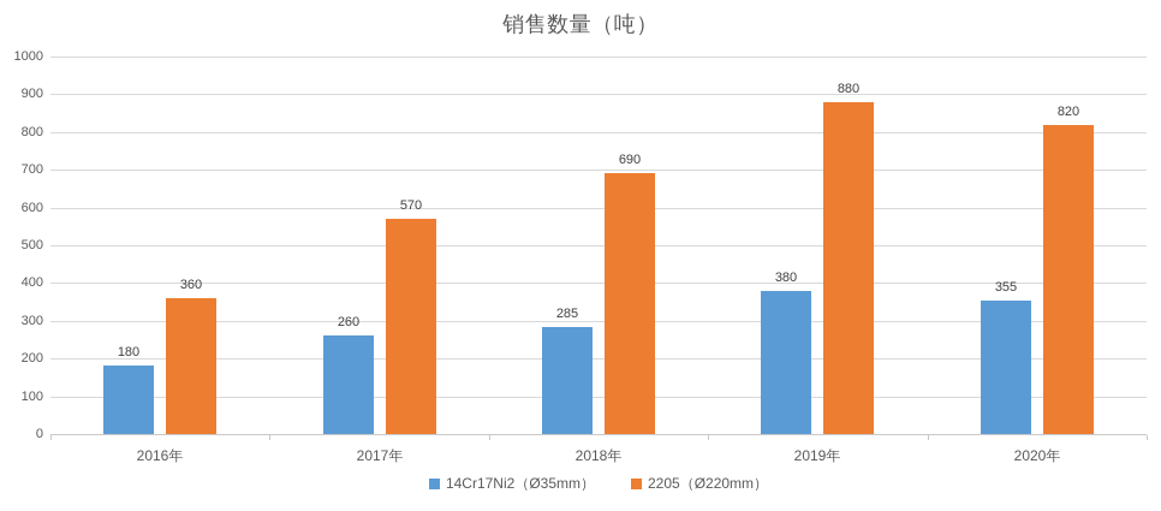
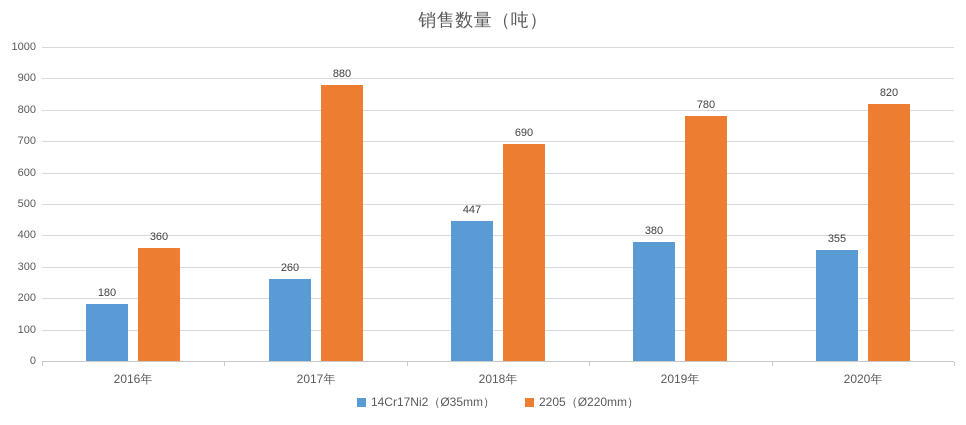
2205（Ø220mm）/2017年: 570 -> 880
14Cr17Ni2（Ø35mm）/2018年: 285 -> 447
2205（Ø220mm）/2019年: 880 -> 780
